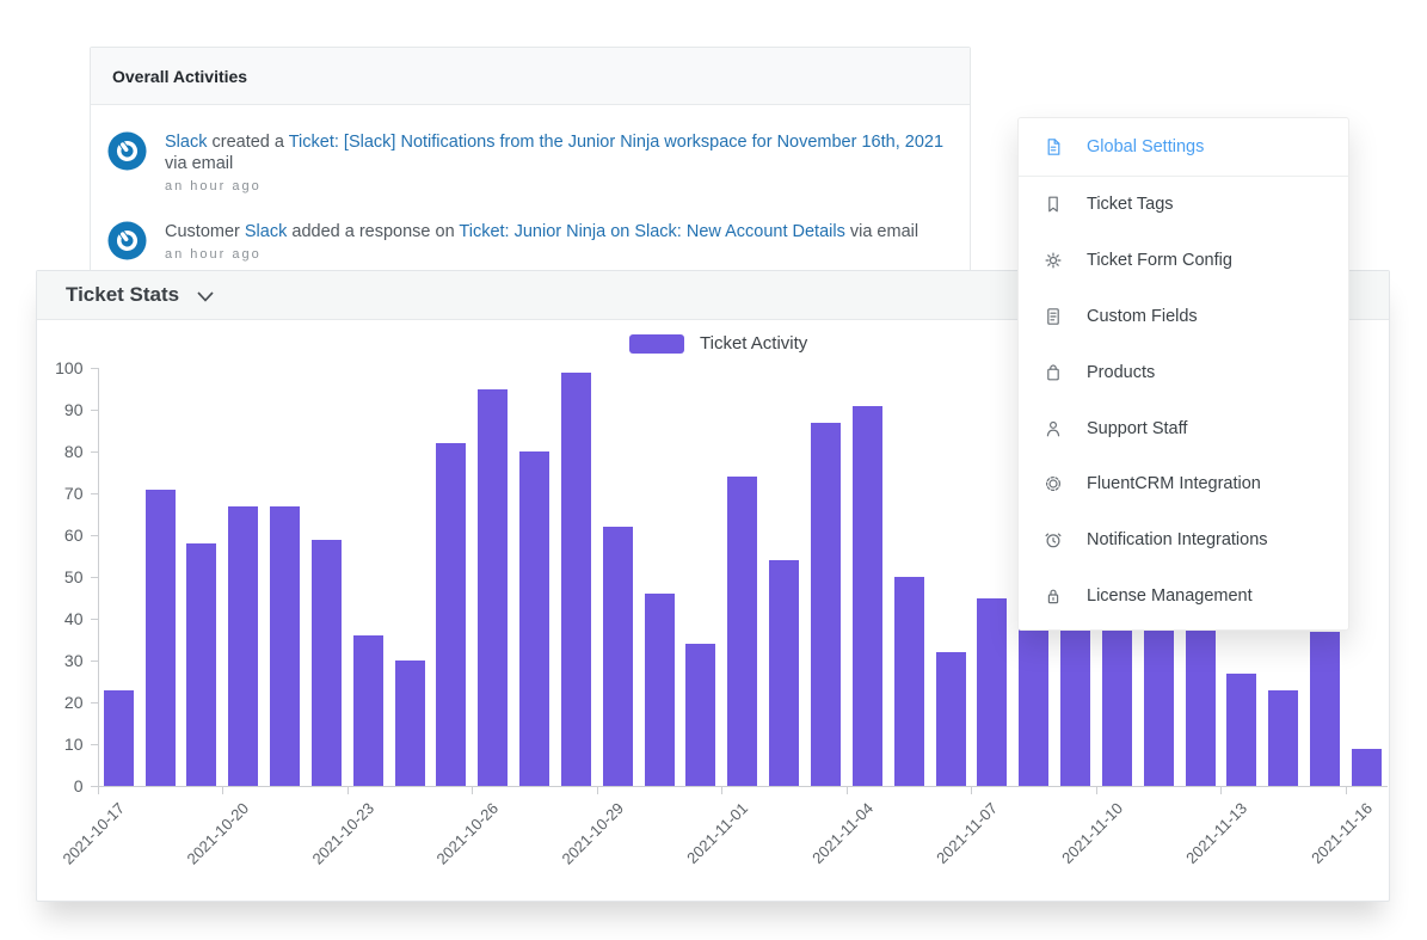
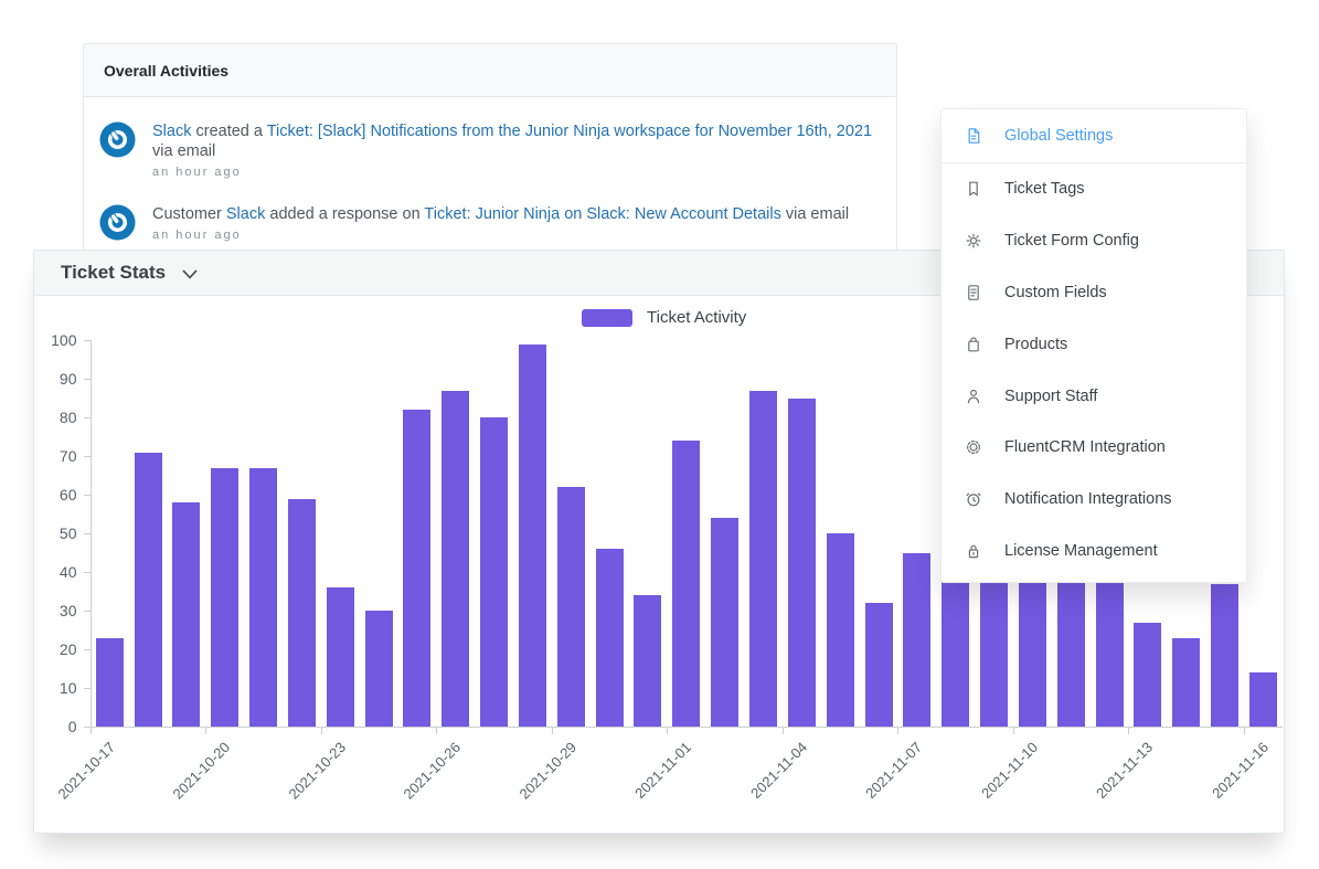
2021-10-26: 95 -> 87
2021-11-04: 91 -> 85
2021-11-16: 9 -> 14
